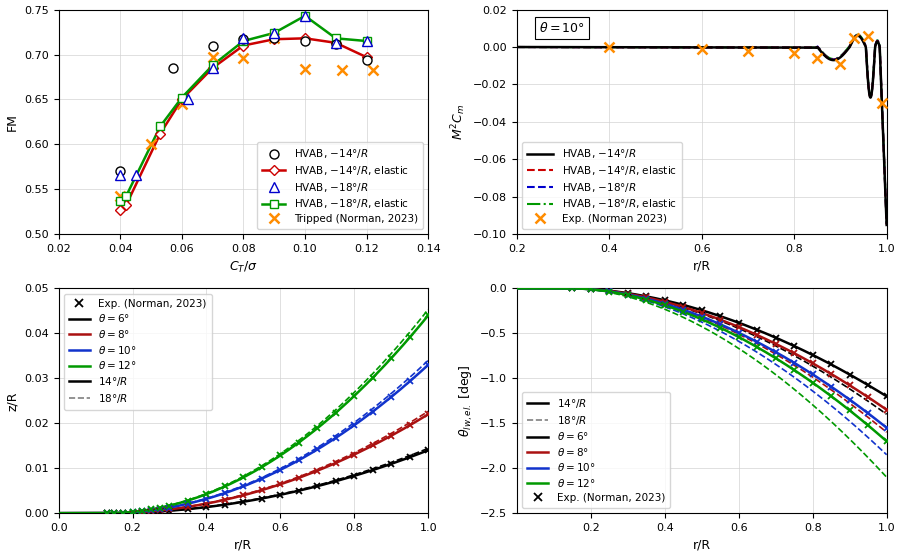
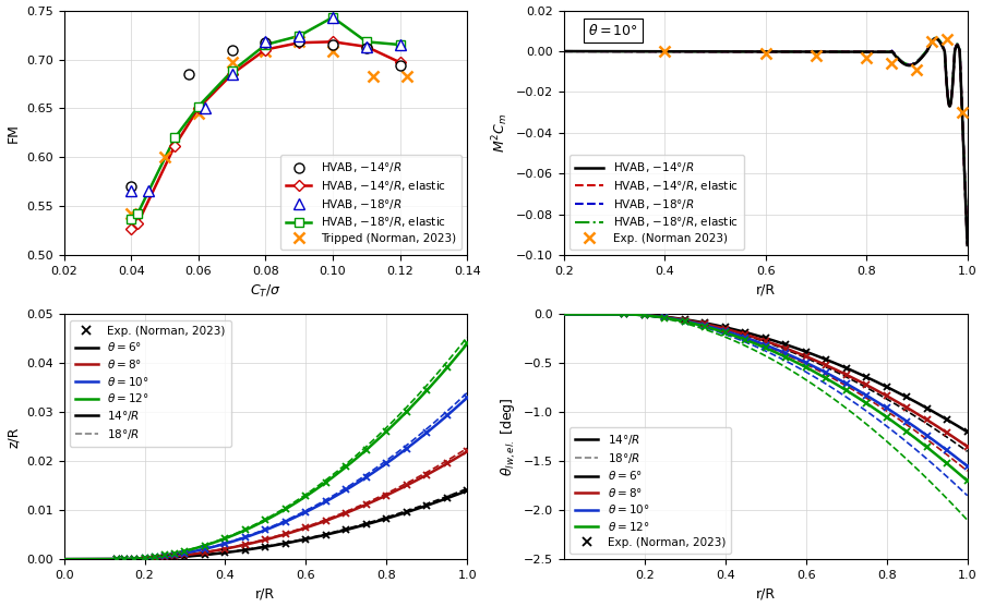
Tripped (Norman, 2023)/0.08: 0.696 -> 0.708
Tripped (Norman, 2023)/0.10: 0.684 -> 0.708
